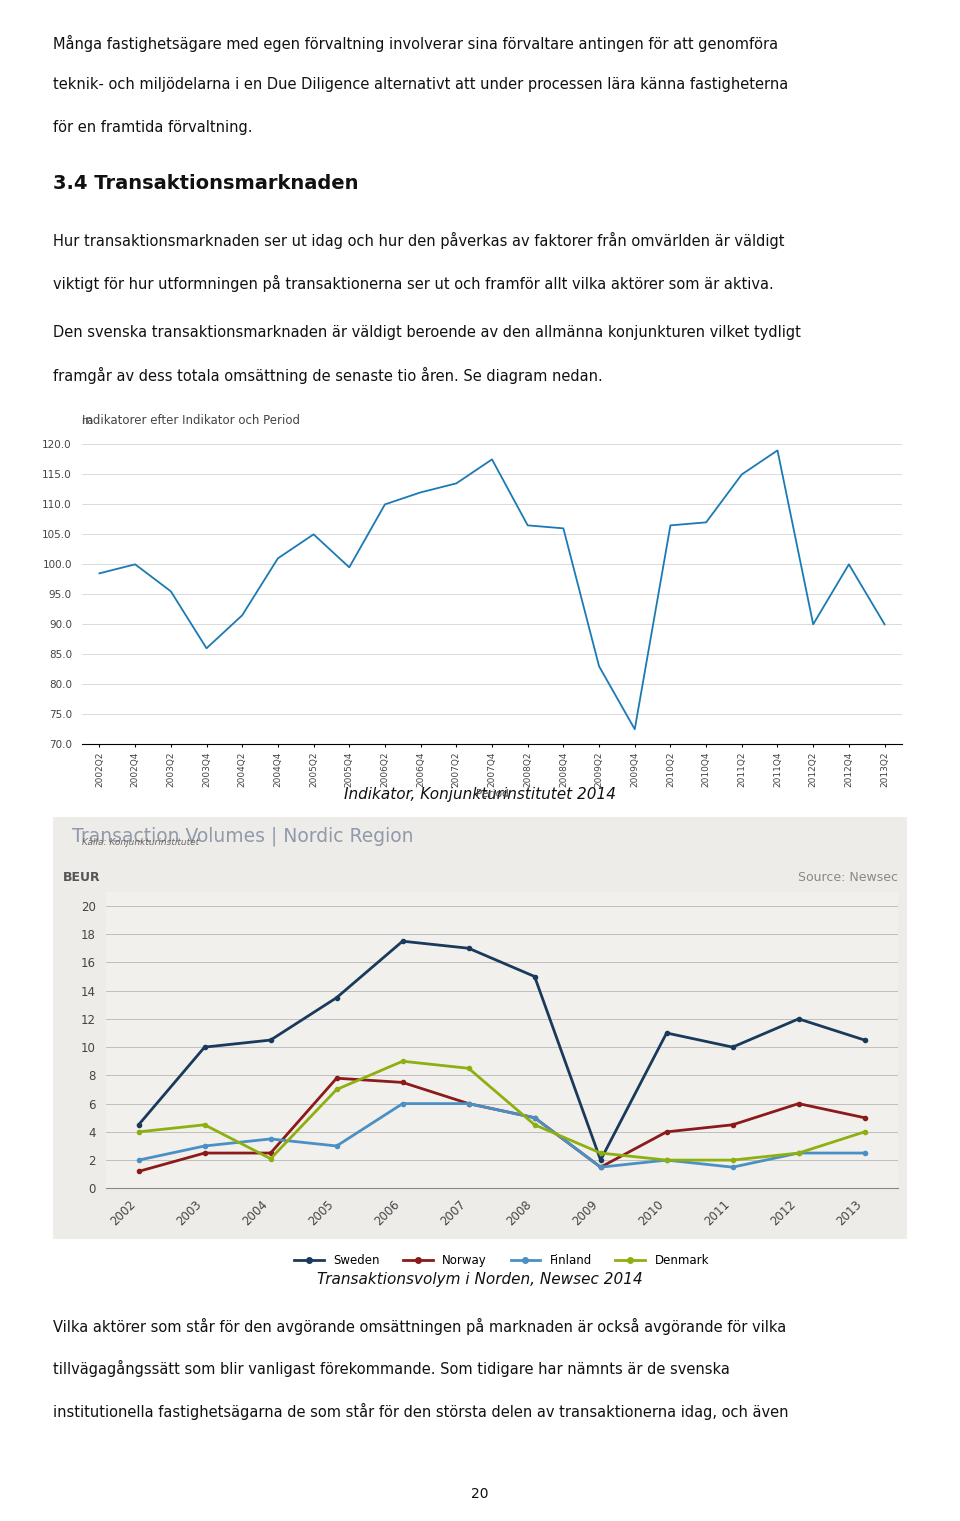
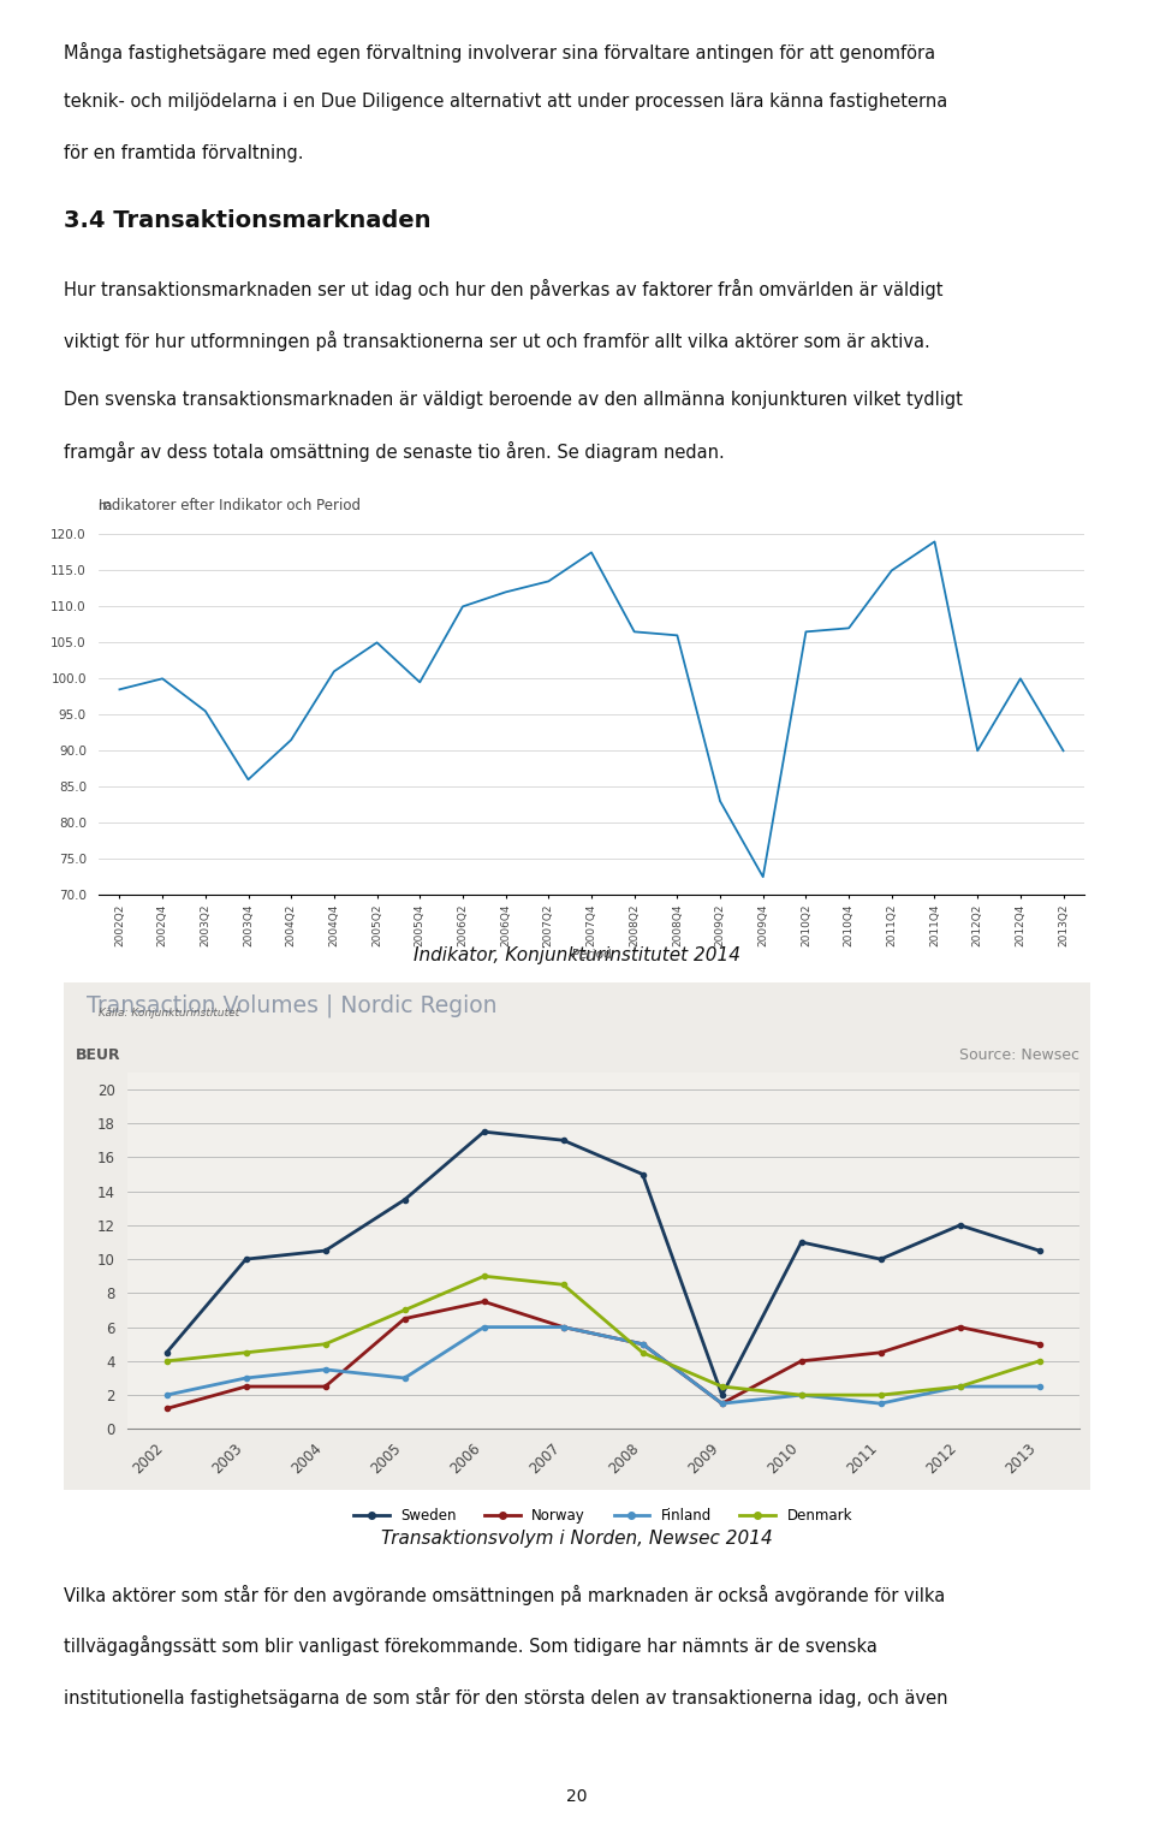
Denmark/2004: 2.1 -> 5.0
Norway/2005: 7.8 -> 6.5
